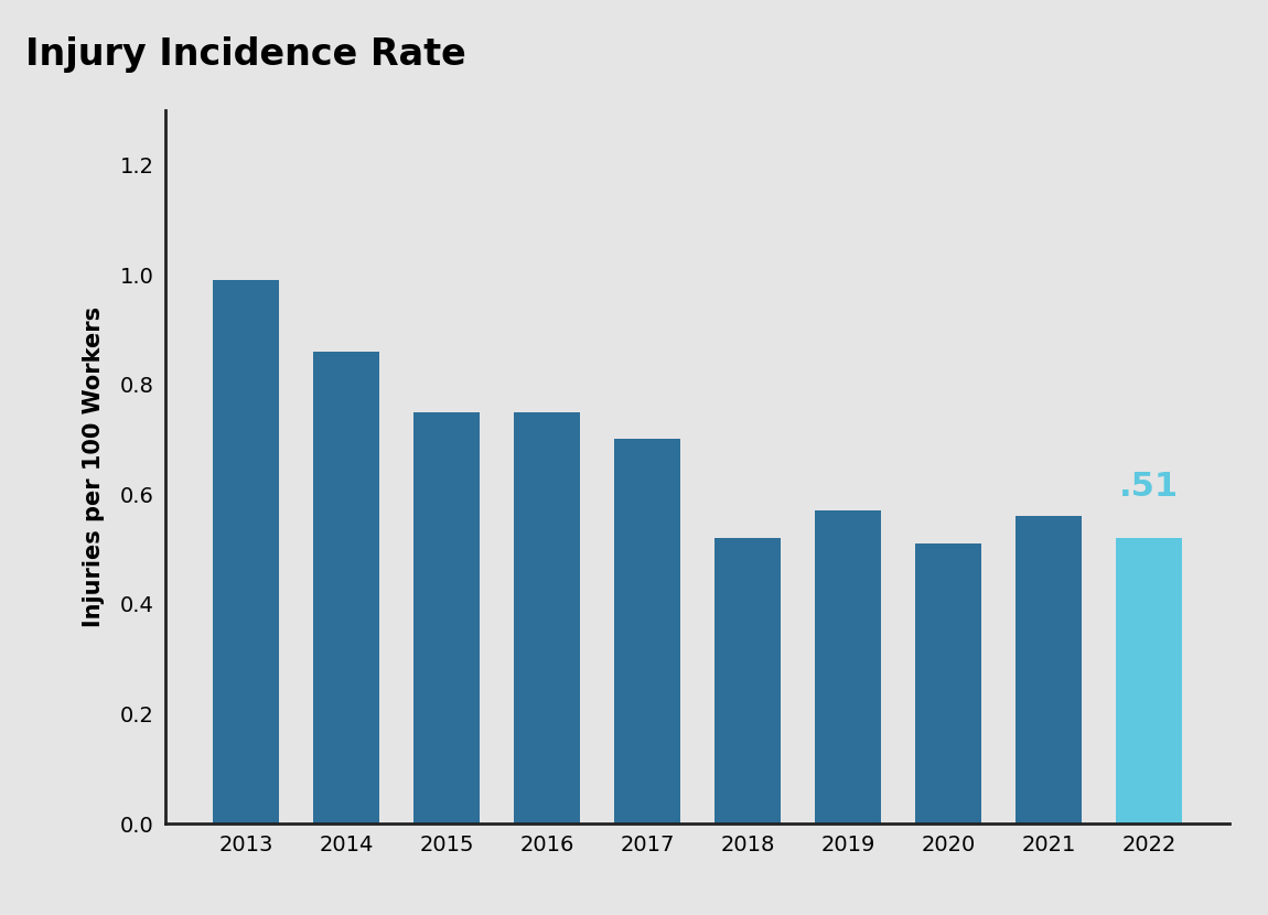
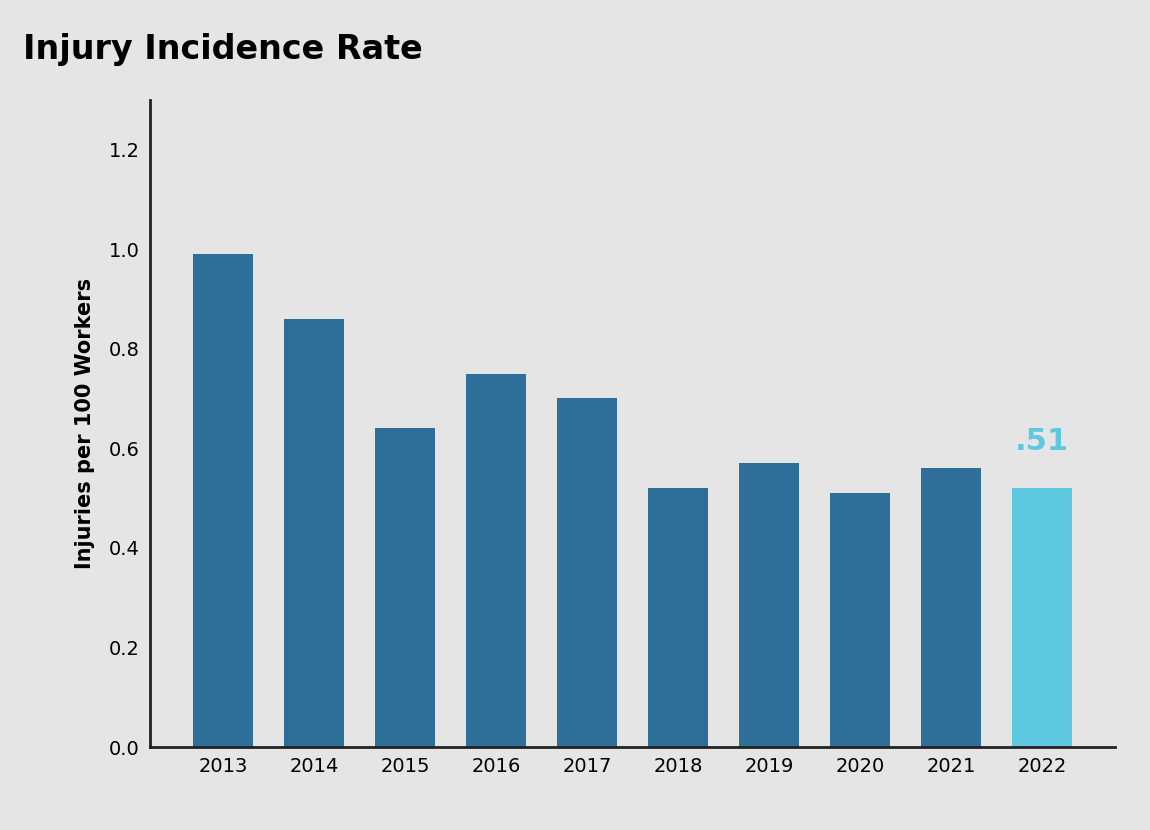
2015: 0.75 -> 0.64
